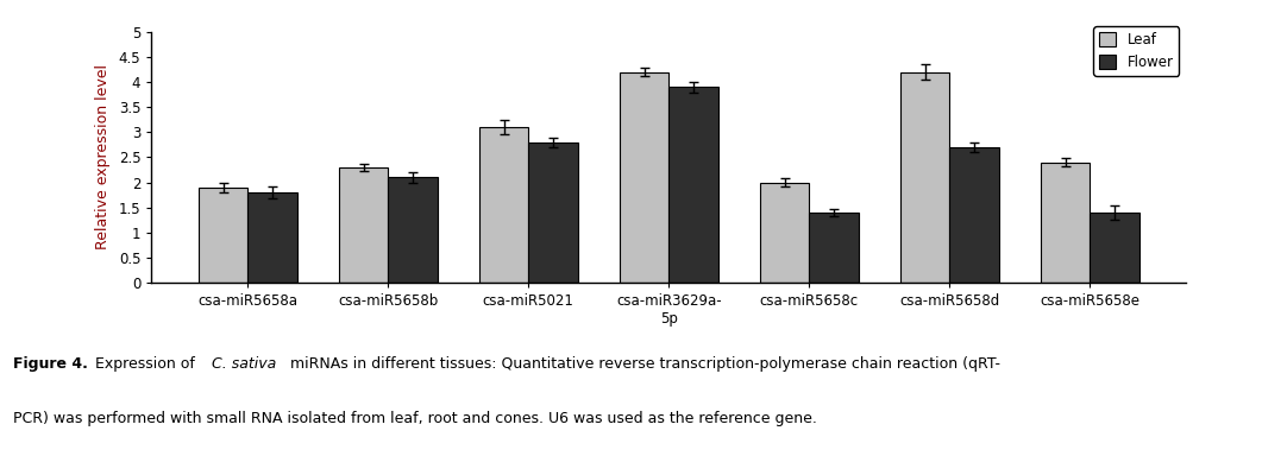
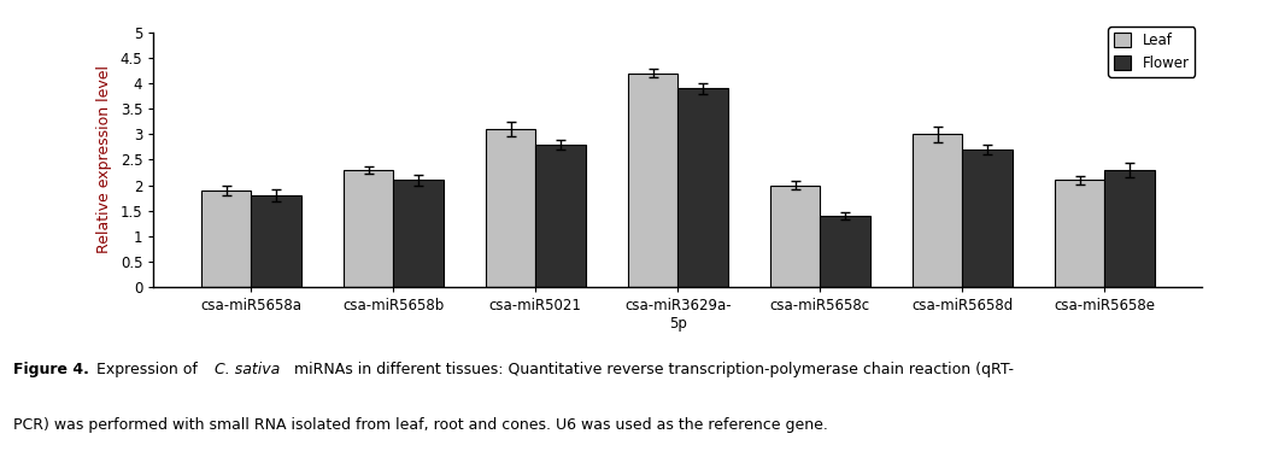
Leaf/csa-miR5658d: 4.2 -> 3.0
Leaf/csa-miR5658e: 2.4 -> 2.1
Flower/csa-miR5658e: 1.4 -> 2.3
